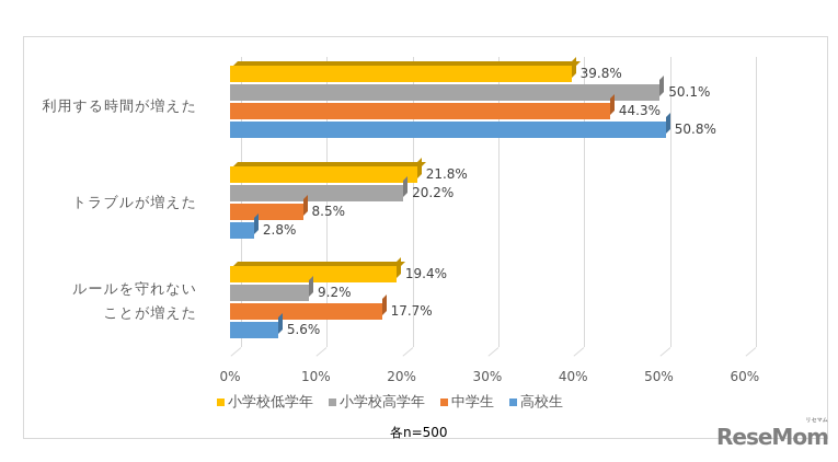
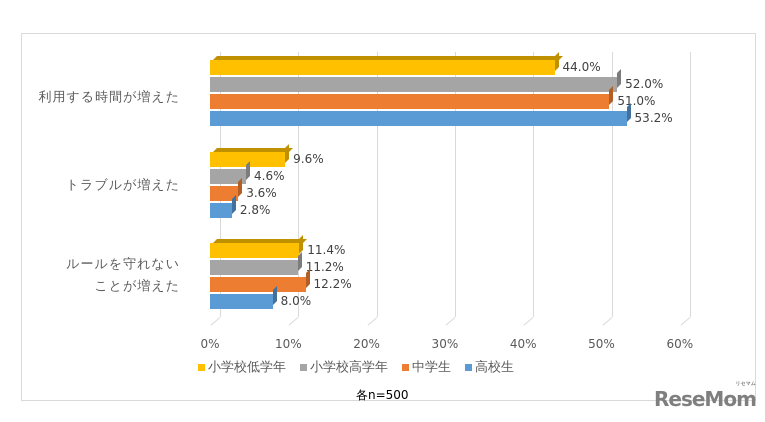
小学校低学年/利用する時間が増えた: 39.8% -> 44.0%
小学校高学年/利用する時間が増えた: 50.1% -> 52.0%
中学生/利用する時間が増えた: 44.3% -> 51.0%
高校生/利用する時間が増えた: 50.8% -> 53.2%
小学校低学年/トラブルが増えた: 21.8% -> 9.6%
小学校高学年/トラブルが増えた: 20.2% -> 4.6%
中学生/トラブルが増えた: 8.5% -> 3.6%
小学校低学年/ルールを守れないことが増えた: 19.4% -> 11.4%
小学校高学年/ルールを守れないことが増えた: 9.2% -> 11.2%
中学生/ルールを守れないことが増えた: 17.7% -> 12.2%
高校生/ルールを守れないことが増えた: 5.6% -> 8.0%
